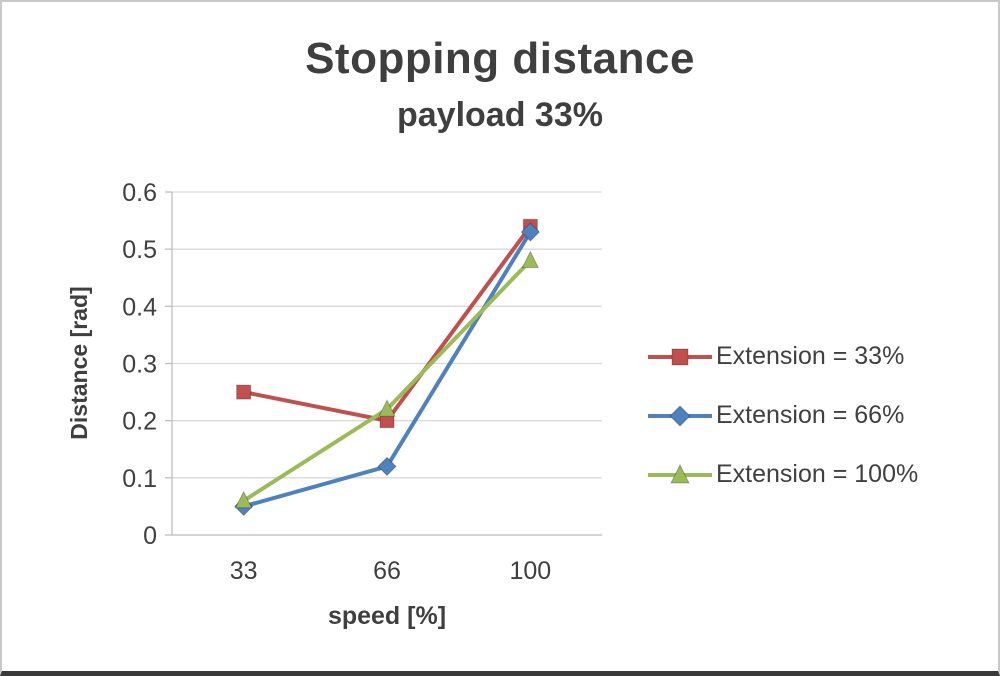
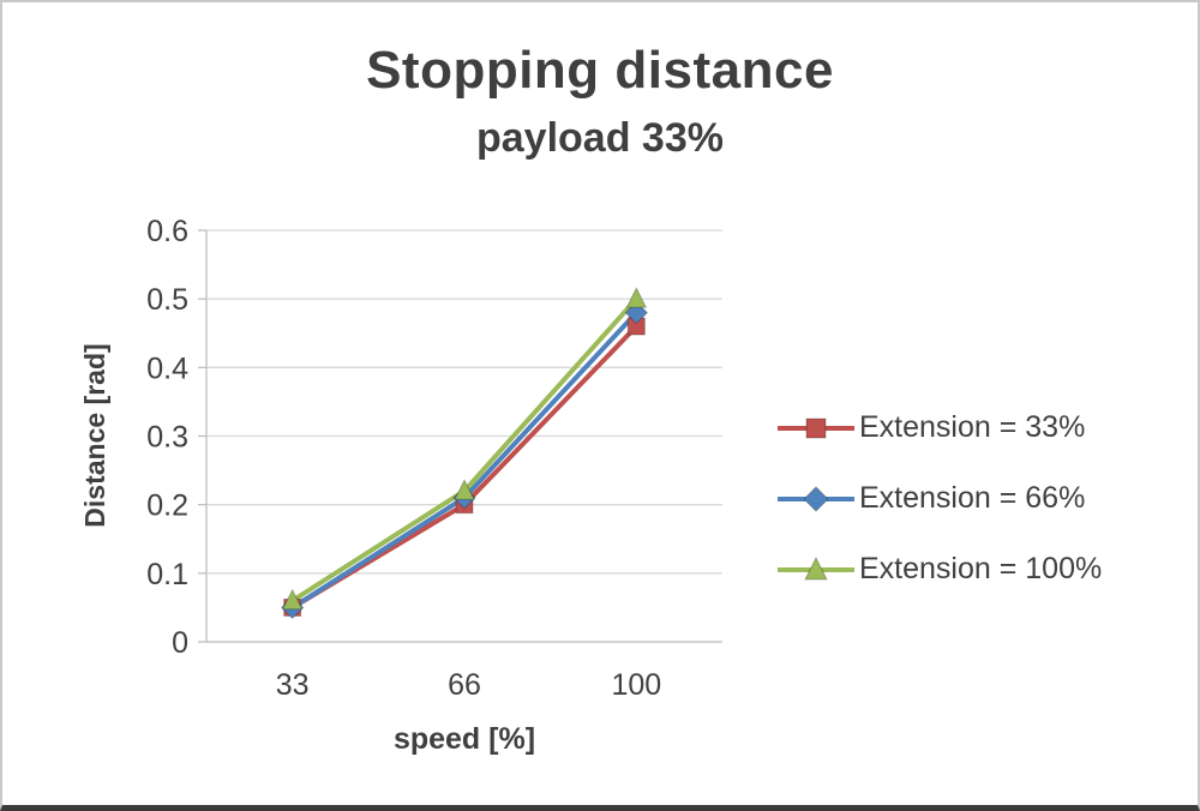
Extension = 33%/33: 0.25 -> 0.05
Extension = 66%/66: 0.12 -> 0.21
Extension = 33%/100: 0.54 -> 0.46
Extension = 66%/100: 0.53 -> 0.48
Extension = 100%/100: 0.48 -> 0.50
